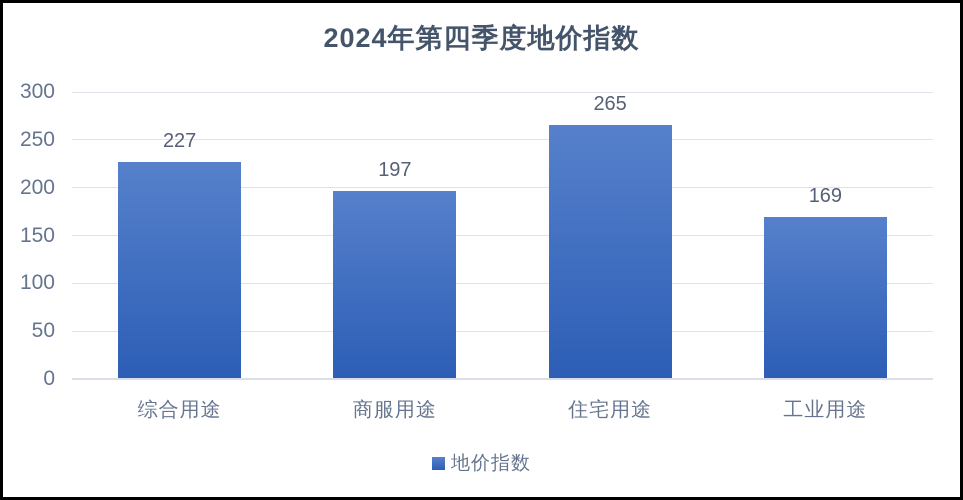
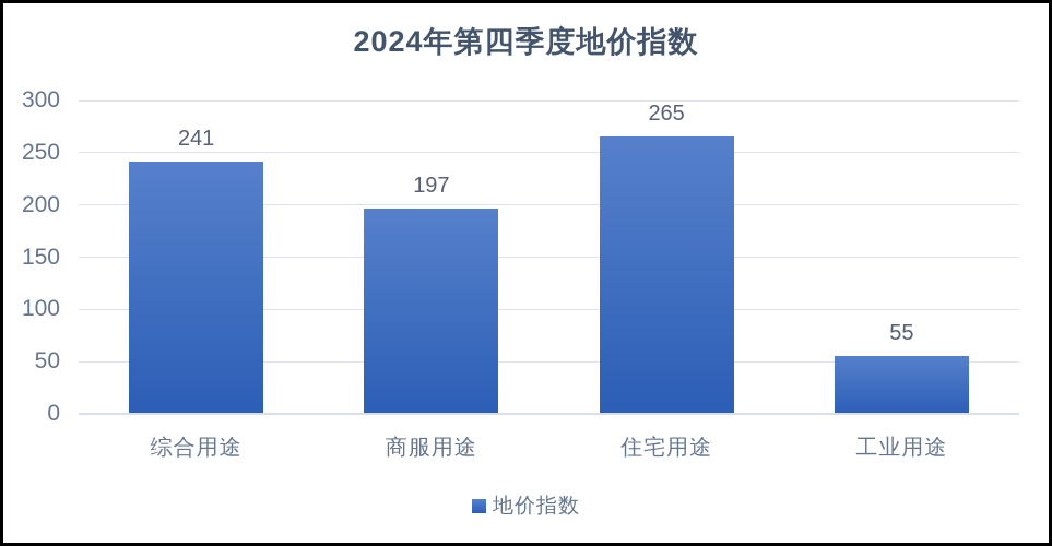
综合用途: 227 -> 241
工业用途: 169 -> 55
